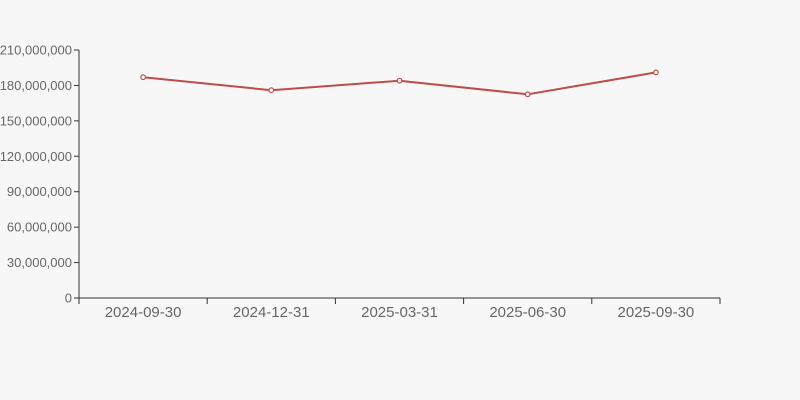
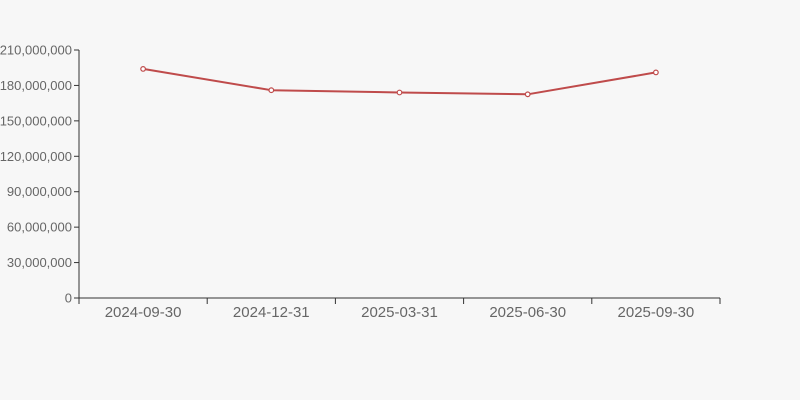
2024-09-30: 187000000 -> 194000000
2025-03-31: 184000000 -> 174000000
